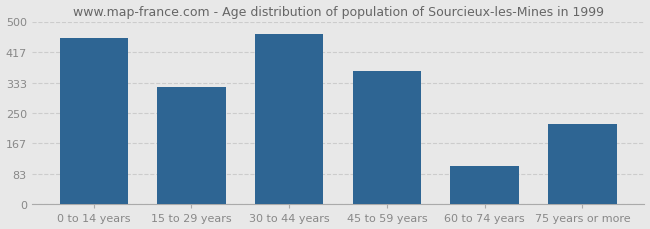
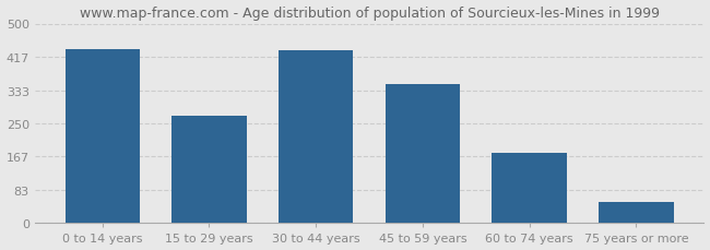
0 to 14 years: 455 -> 436
15 to 29 years: 320 -> 270
30 to 44 years: 465 -> 432
45 to 59 years: 365 -> 348
60 to 74 years: 105 -> 175
75 years or more: 220 -> 52
